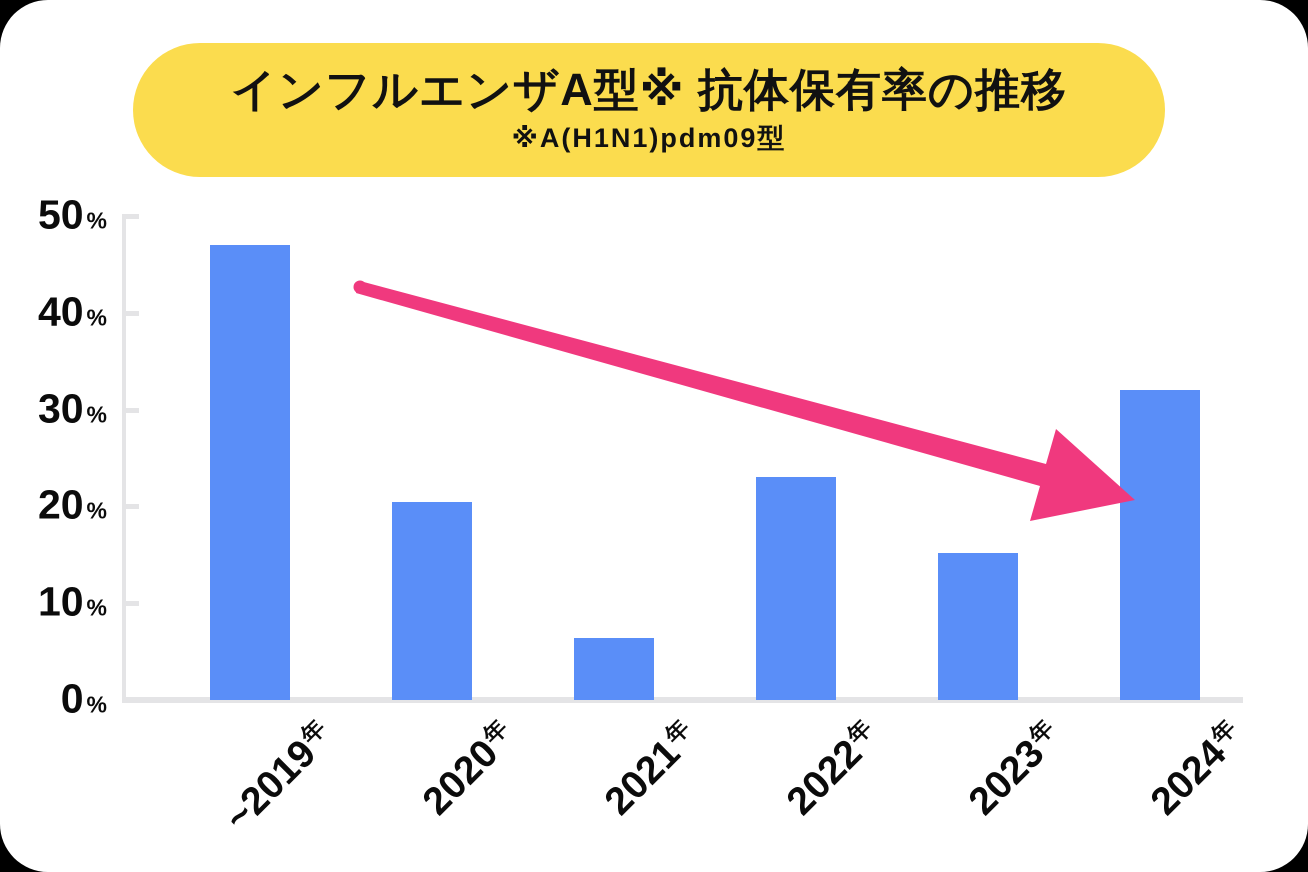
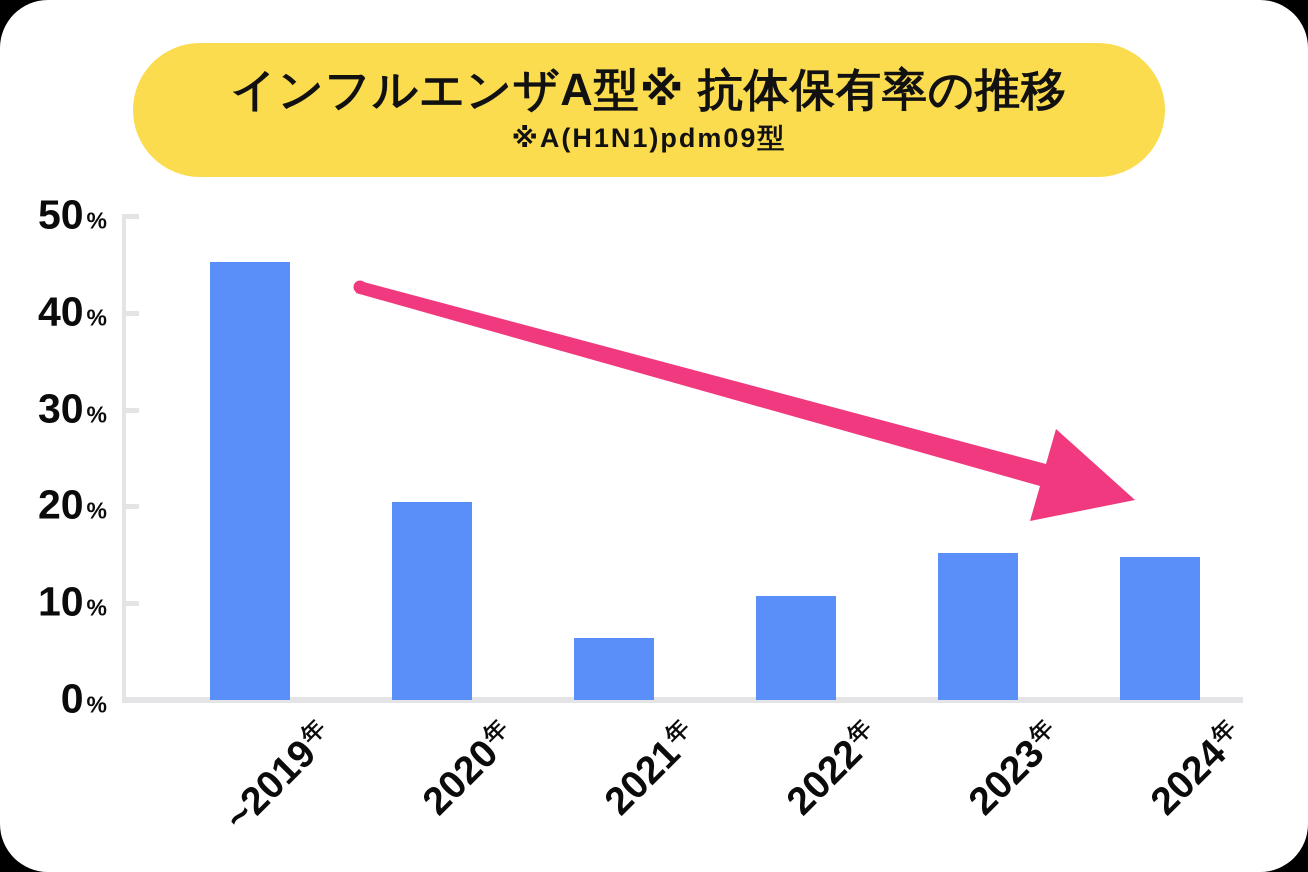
~2019年: 47 -> 45
2022年: 23 -> 11
2024年: 32 -> 15
